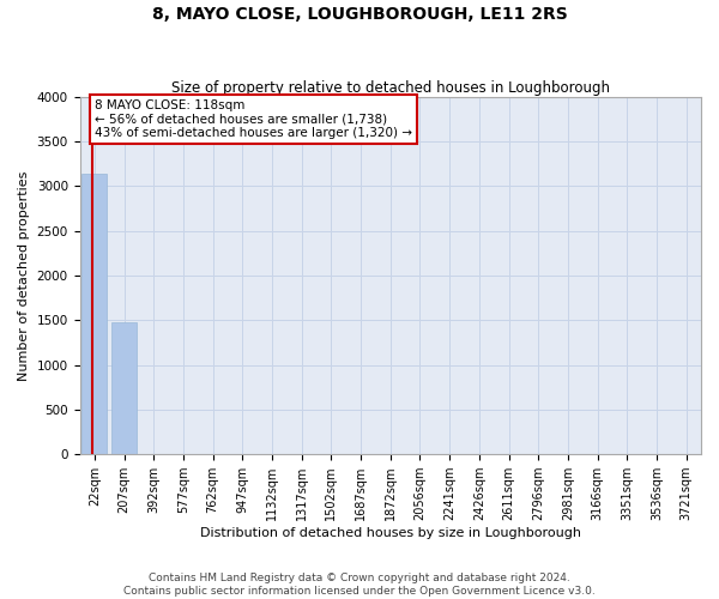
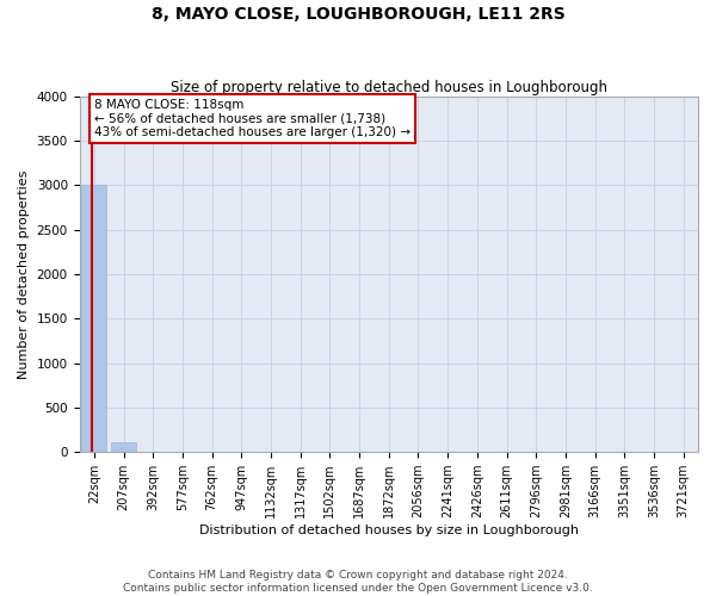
22sqm: 3140 -> 3000
207sqm: 1480 -> 100
